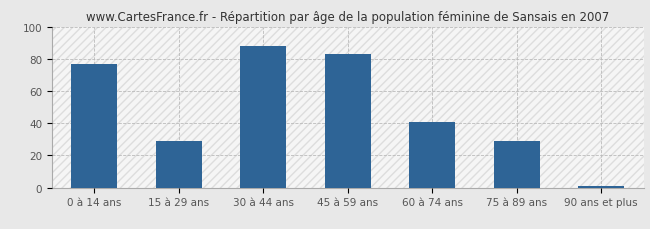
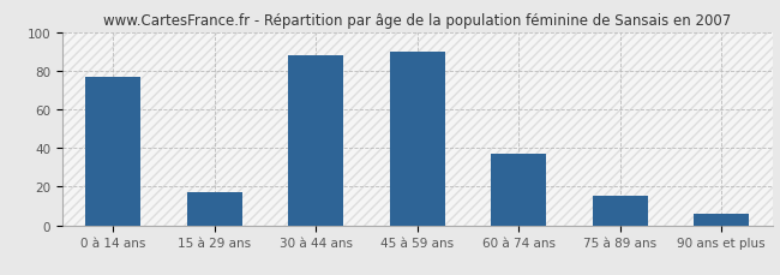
15 à 29 ans: 29 -> 17
45 à 59 ans: 83 -> 90
60 à 74 ans: 41 -> 37
75 à 89 ans: 29 -> 15
90 ans et plus: 1 -> 6
